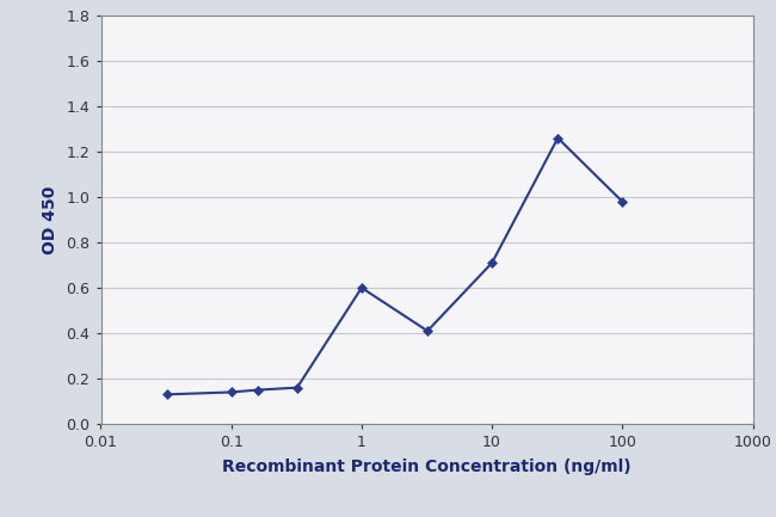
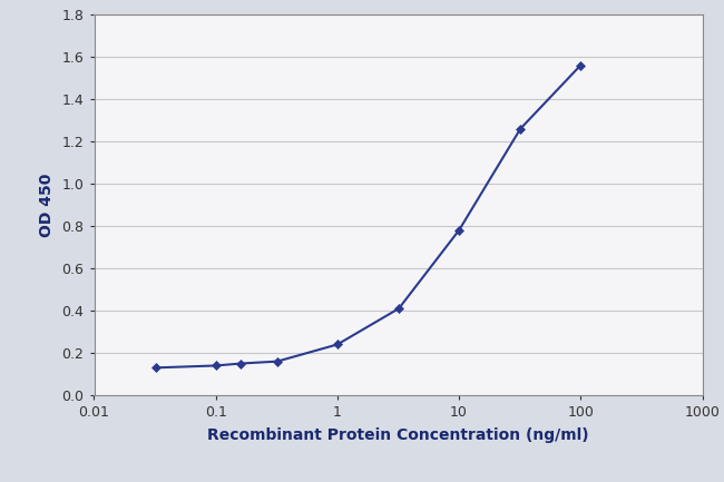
1: 0.60 -> 0.24
10: 0.71 -> 0.78
100: 0.98 -> 1.56
